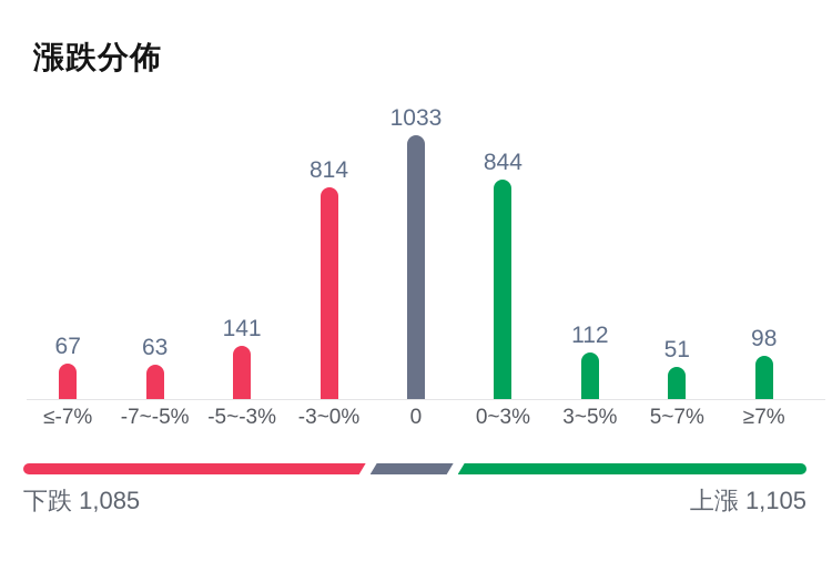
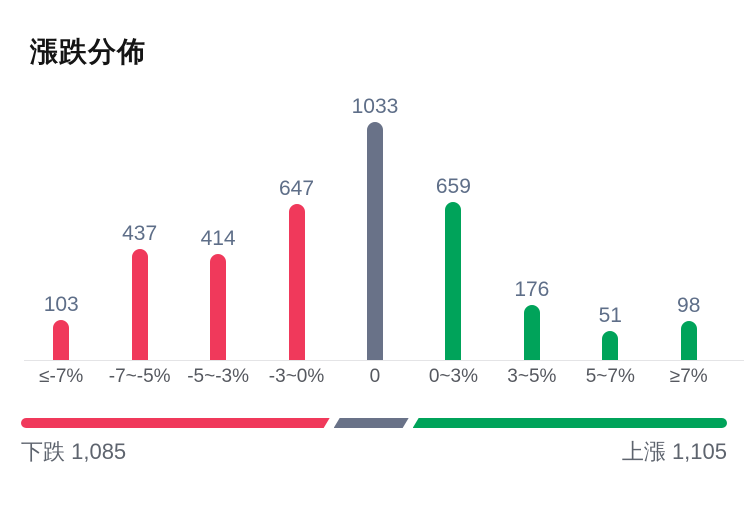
≤-7%: 67 -> 103
-7~-5%: 63 -> 437
-5~-3%: 141 -> 414
-3~0%: 814 -> 647
0~3%: 844 -> 659
3~5%: 112 -> 176
